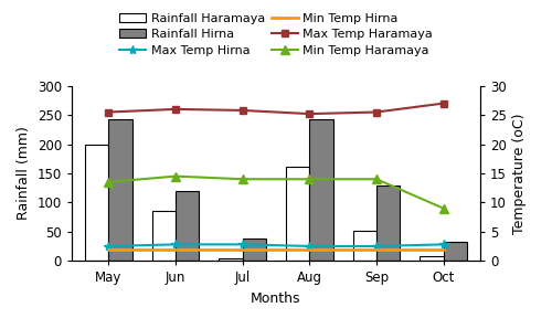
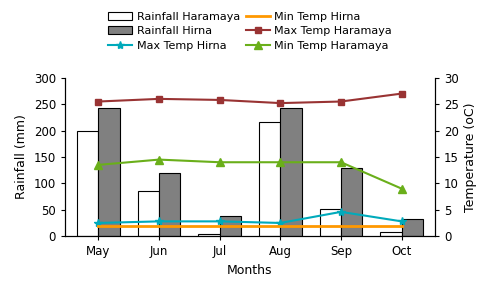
Rainfall Haramaya/Aug: 162 -> 216
Max Temp Hirna/Sep: 2.5 -> 4.6
